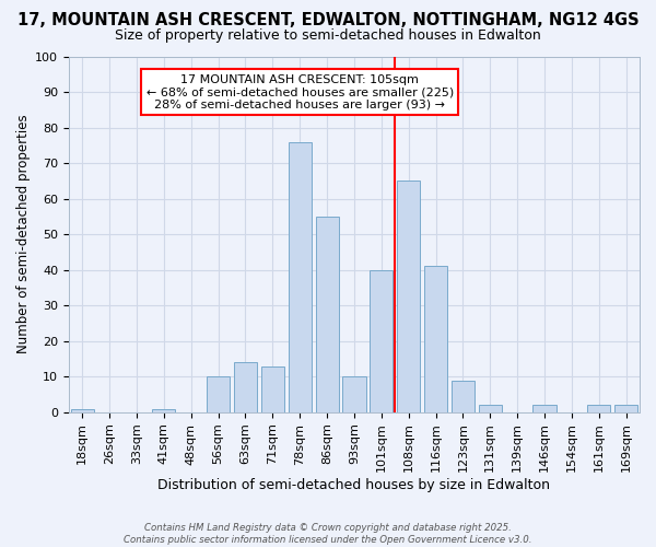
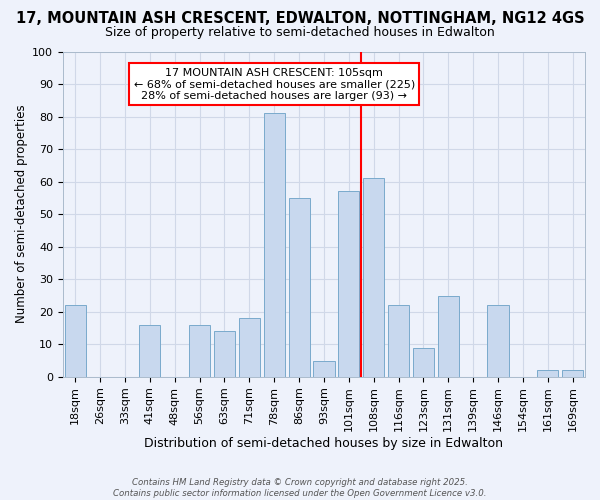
18sqm: 1 -> 22
41sqm: 1 -> 16
56sqm: 10 -> 16
71sqm: 13 -> 18
78sqm: 76 -> 81
93sqm: 10 -> 5
101sqm: 40 -> 57
108sqm: 65 -> 61
116sqm: 41 -> 22
131sqm: 2 -> 25
146sqm: 2 -> 22
